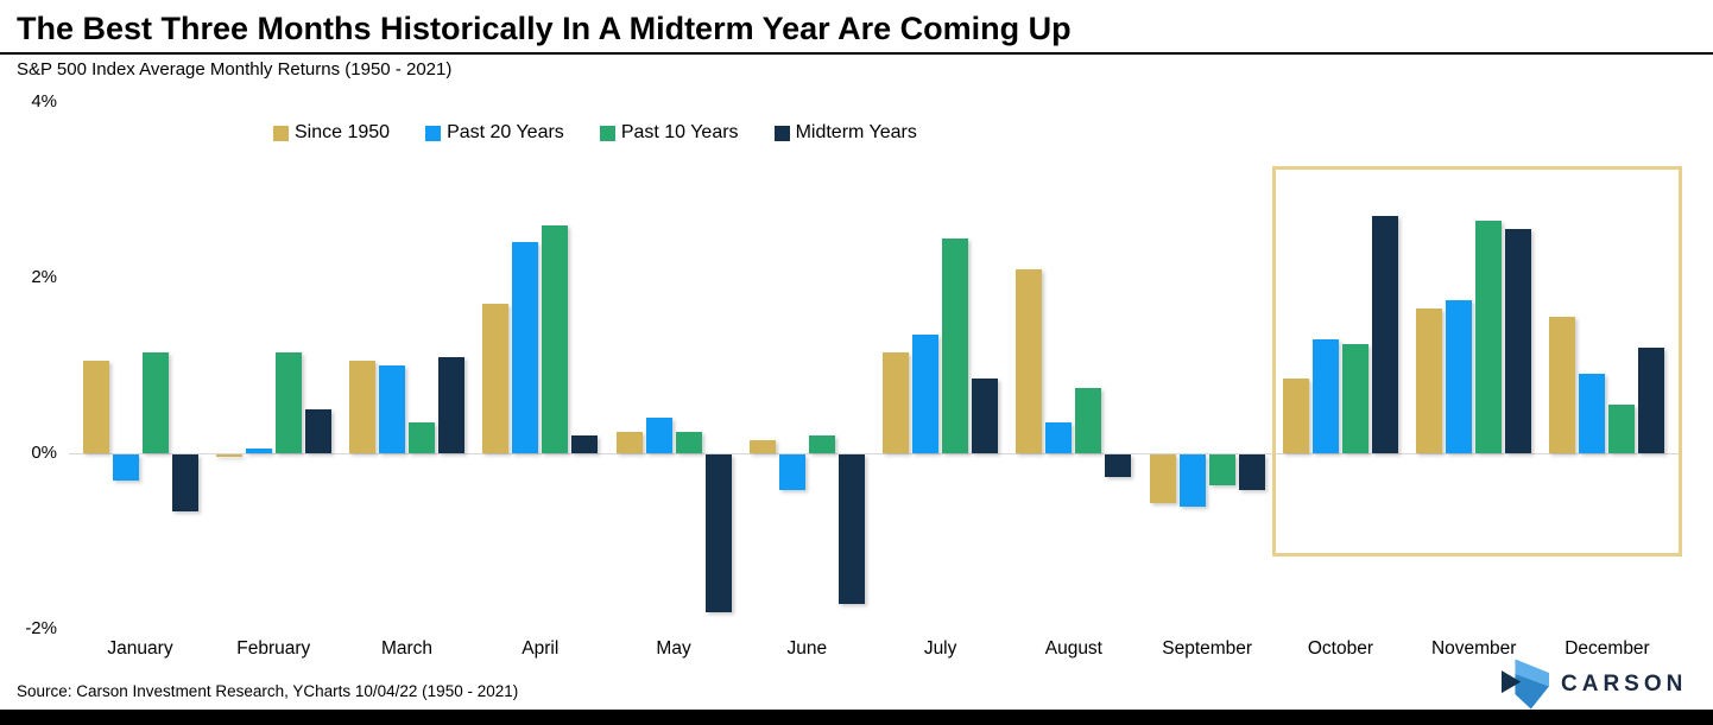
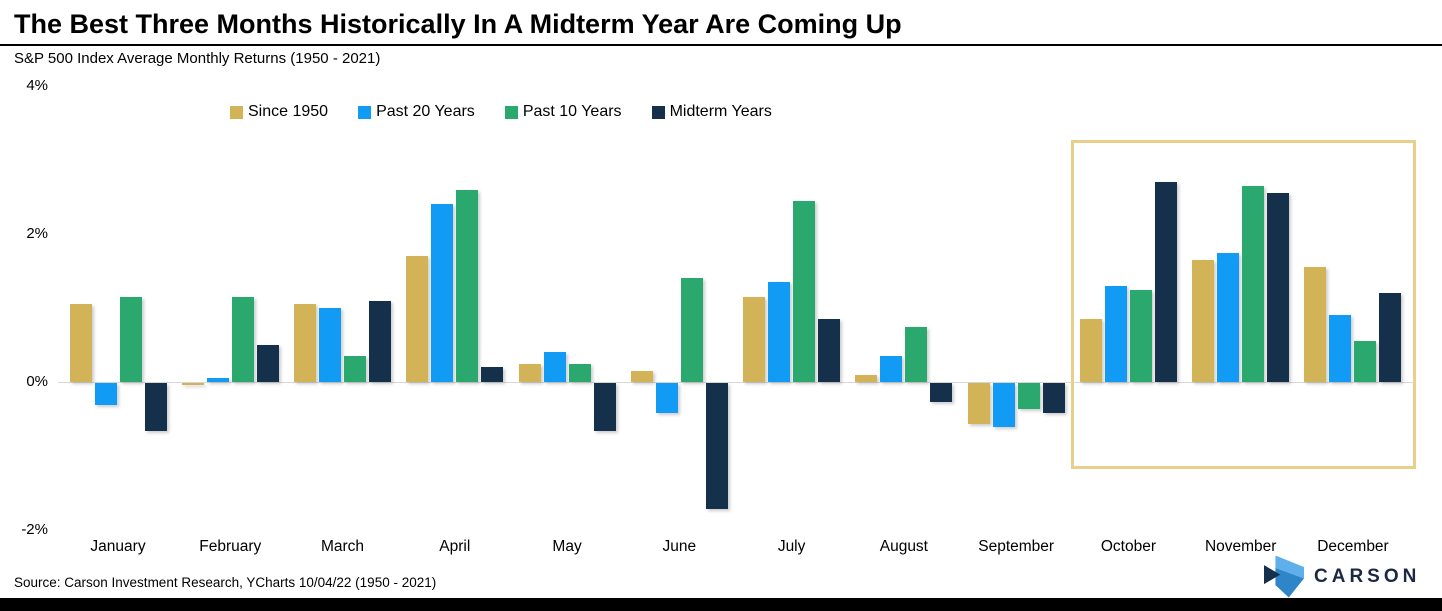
Midterm Years/May: -1.8% -> -0.7%
Past 10 Years/June: 0.2% -> 1.4%
Since 1950/August: 2.1% -> 0.1%
